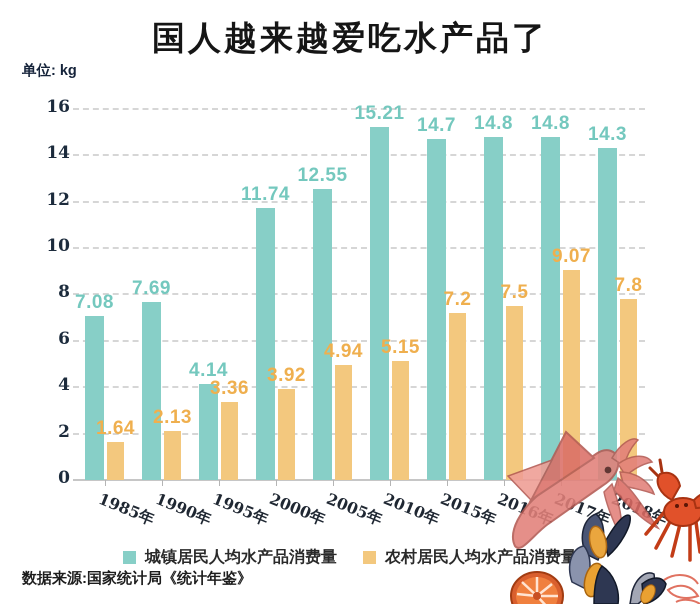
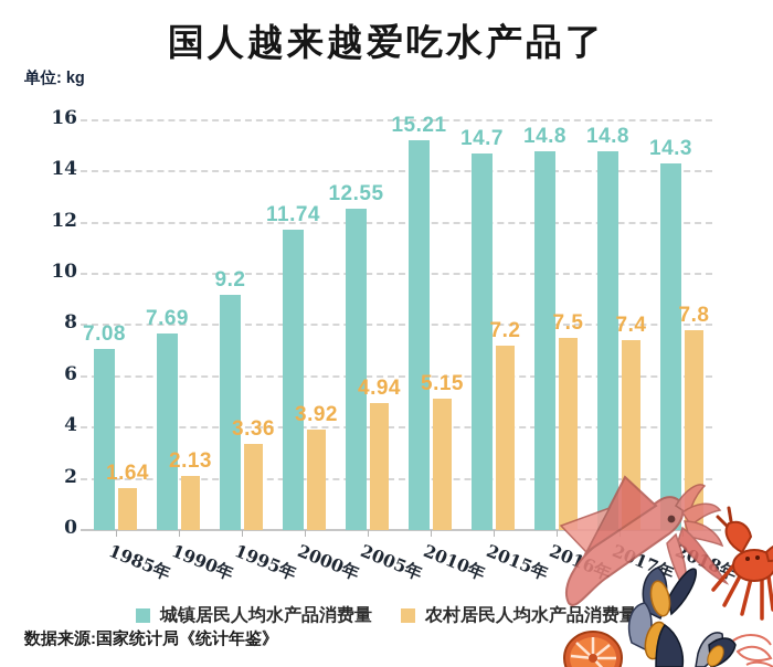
城镇居民人均水产品消费量/1995年: 4.14 -> 9.2
农村居民人均水产品消费量/2017年: 9.07 -> 7.4
